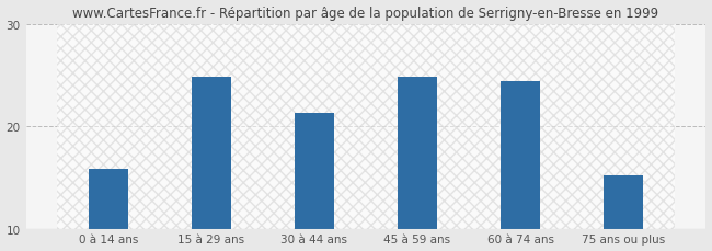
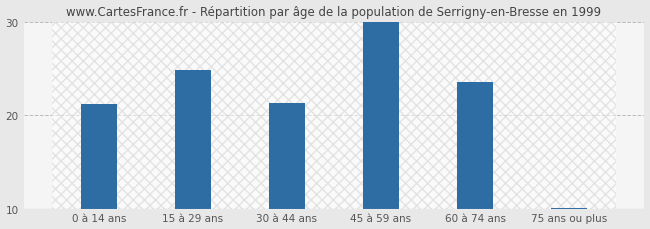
0 à 14 ans: 15.8 -> 21.2
45 à 59 ans: 24.8 -> 30.1
60 à 74 ans: 24.4 -> 23.5
75 ans ou plus: 15.2 -> 10.1
